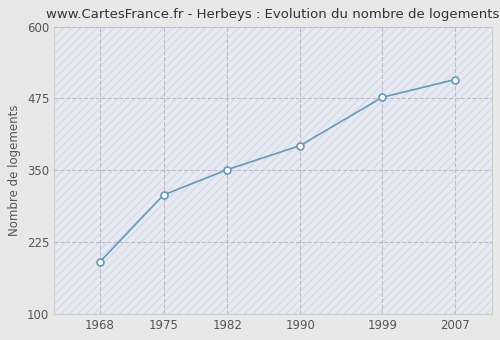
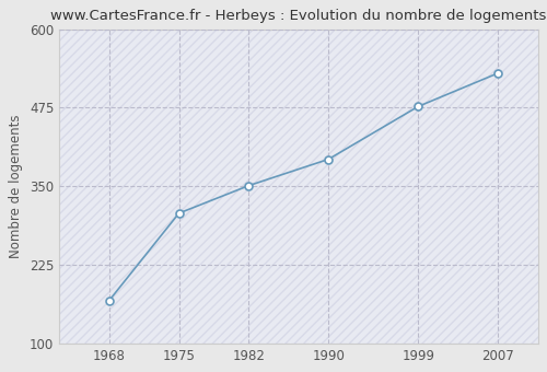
1968: 190 -> 168
2007: 508 -> 530
